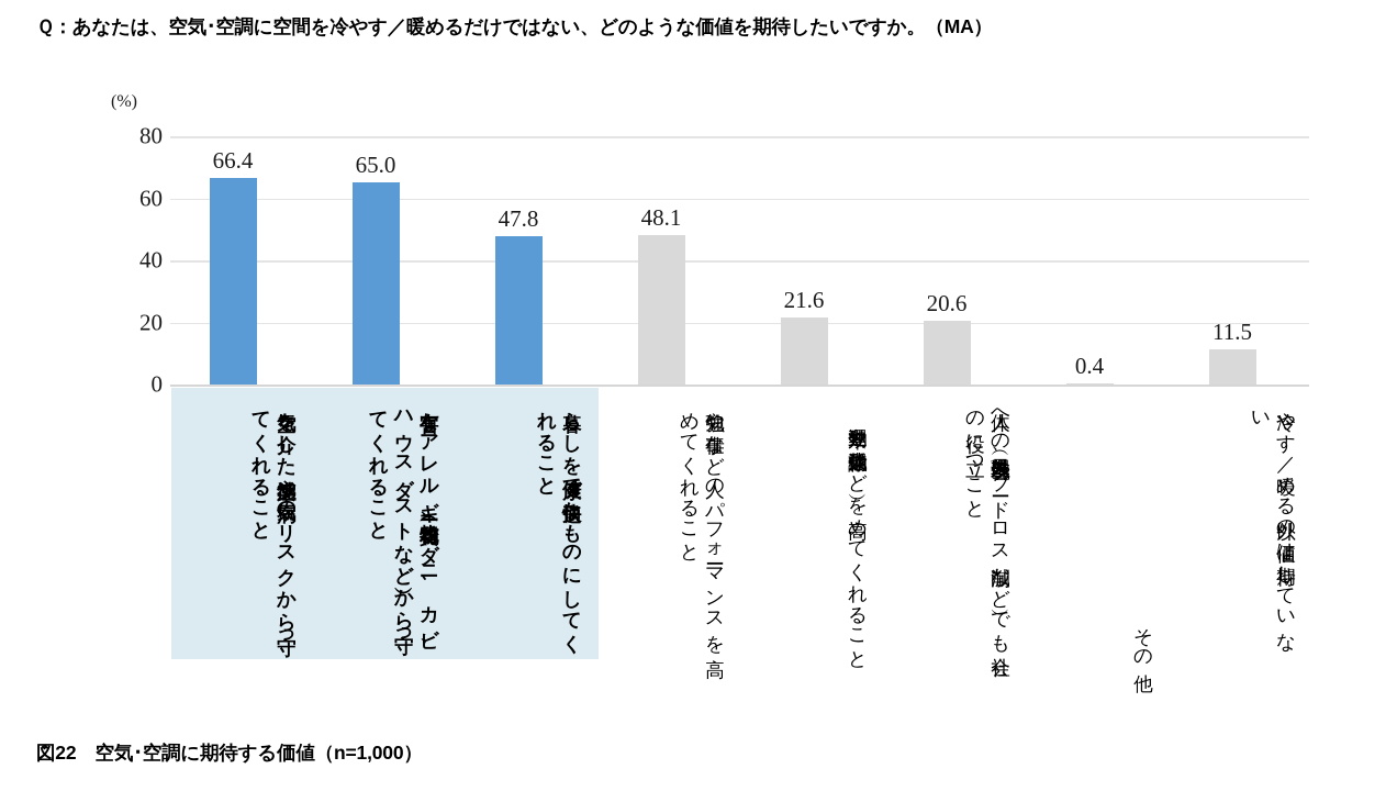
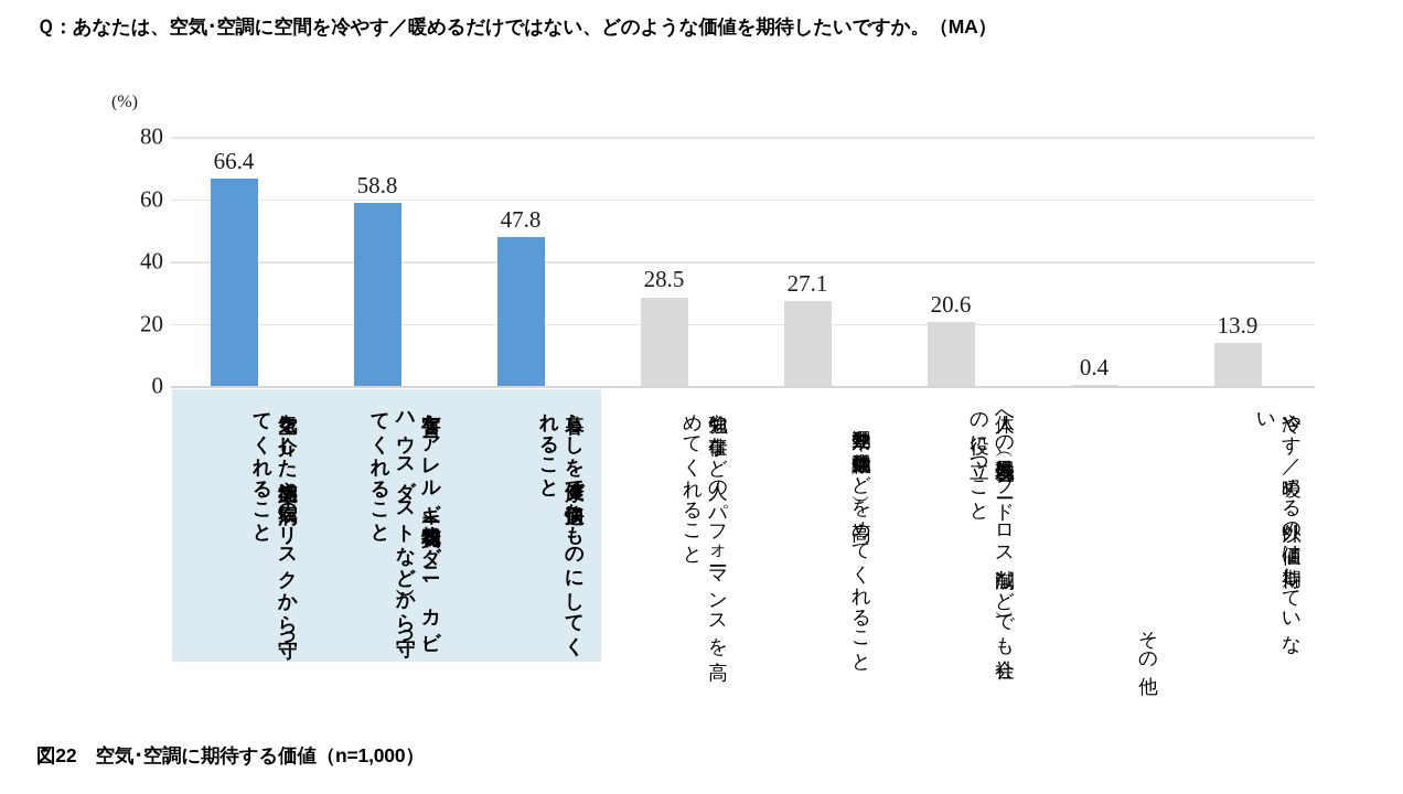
有害なアレルギー物質（花粉、ダニ、カビ、ハウスダストなど）から守ってくれること: 65.0 -> 58.8
勉強や仕事など人のパフォーマンスを高めてくれること: 48.1 -> 28.5
運動効率や身体活動（代謝など）を高めてくれること: 21.6 -> 27.1
冷やす／暖める以外の価値は期待していない: 11.5 -> 13.9
